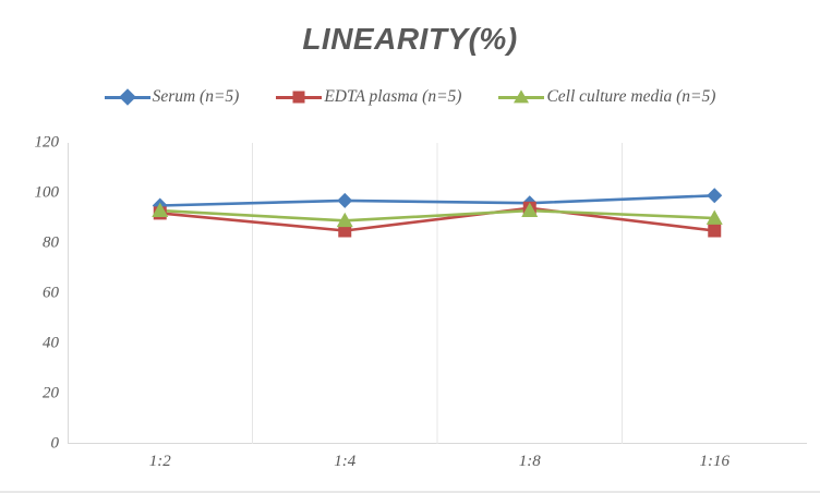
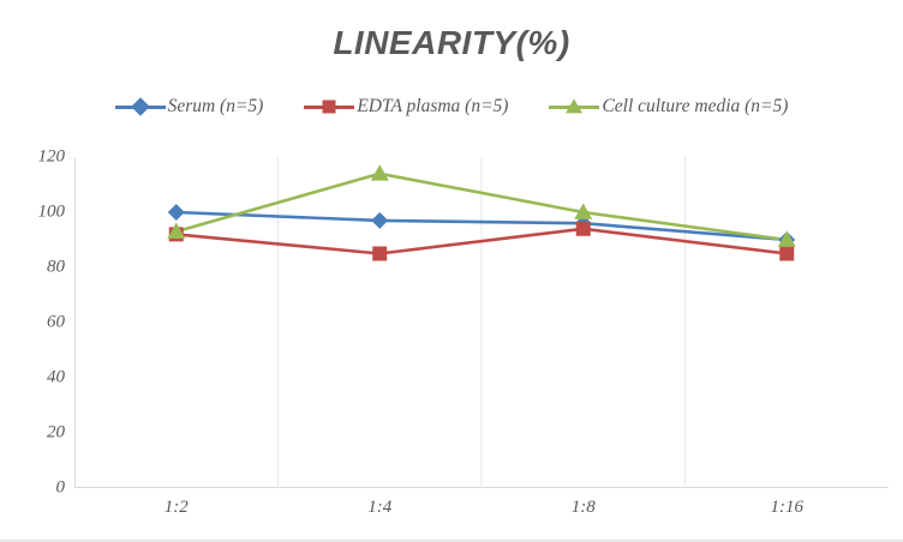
Serum (n=5)/1:2: 95 -> 100
Cell culture media (n=5)/1:4: 89 -> 114
Cell culture media (n=5)/1:8: 93 -> 100
Serum (n=5)/1:16: 99 -> 90
